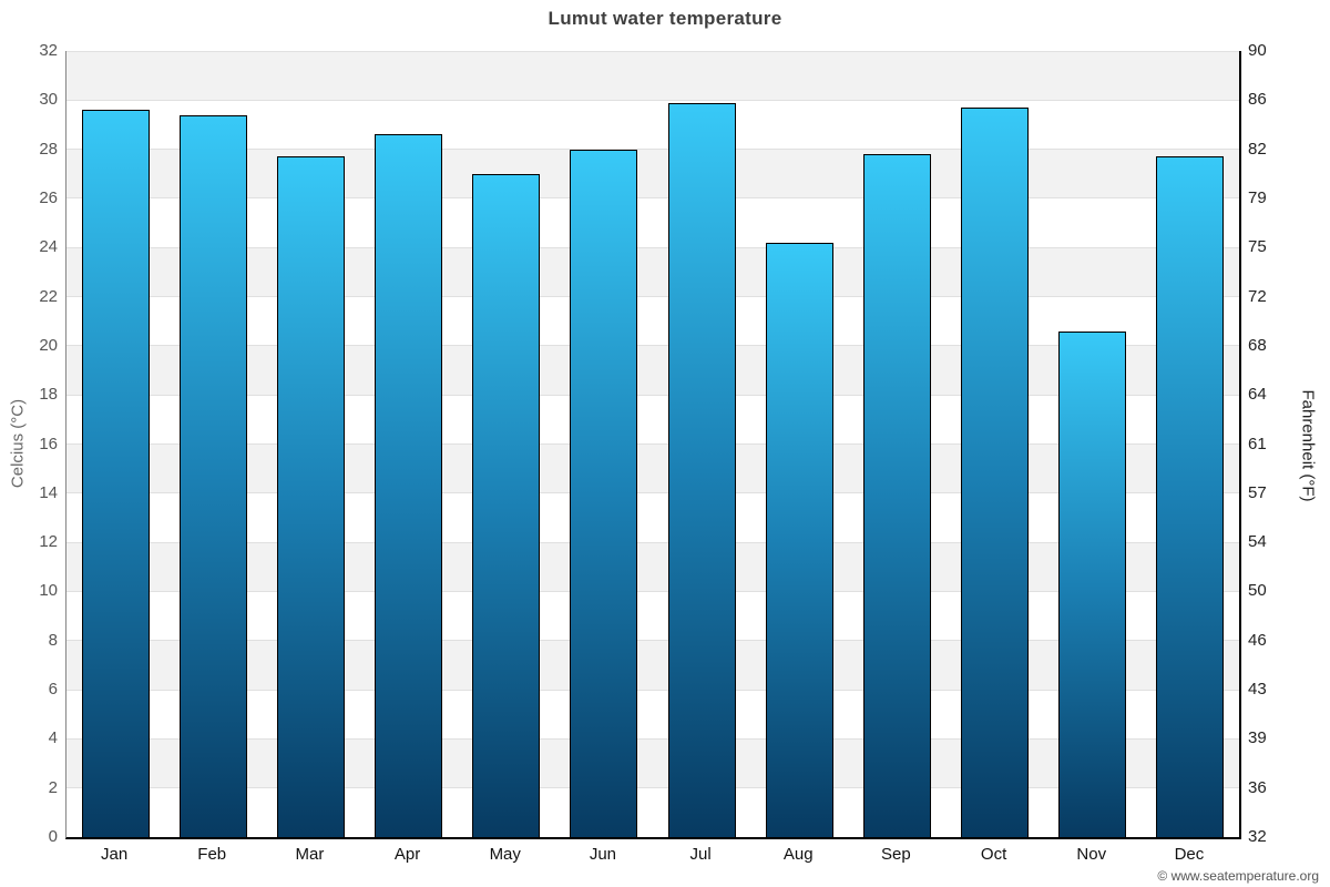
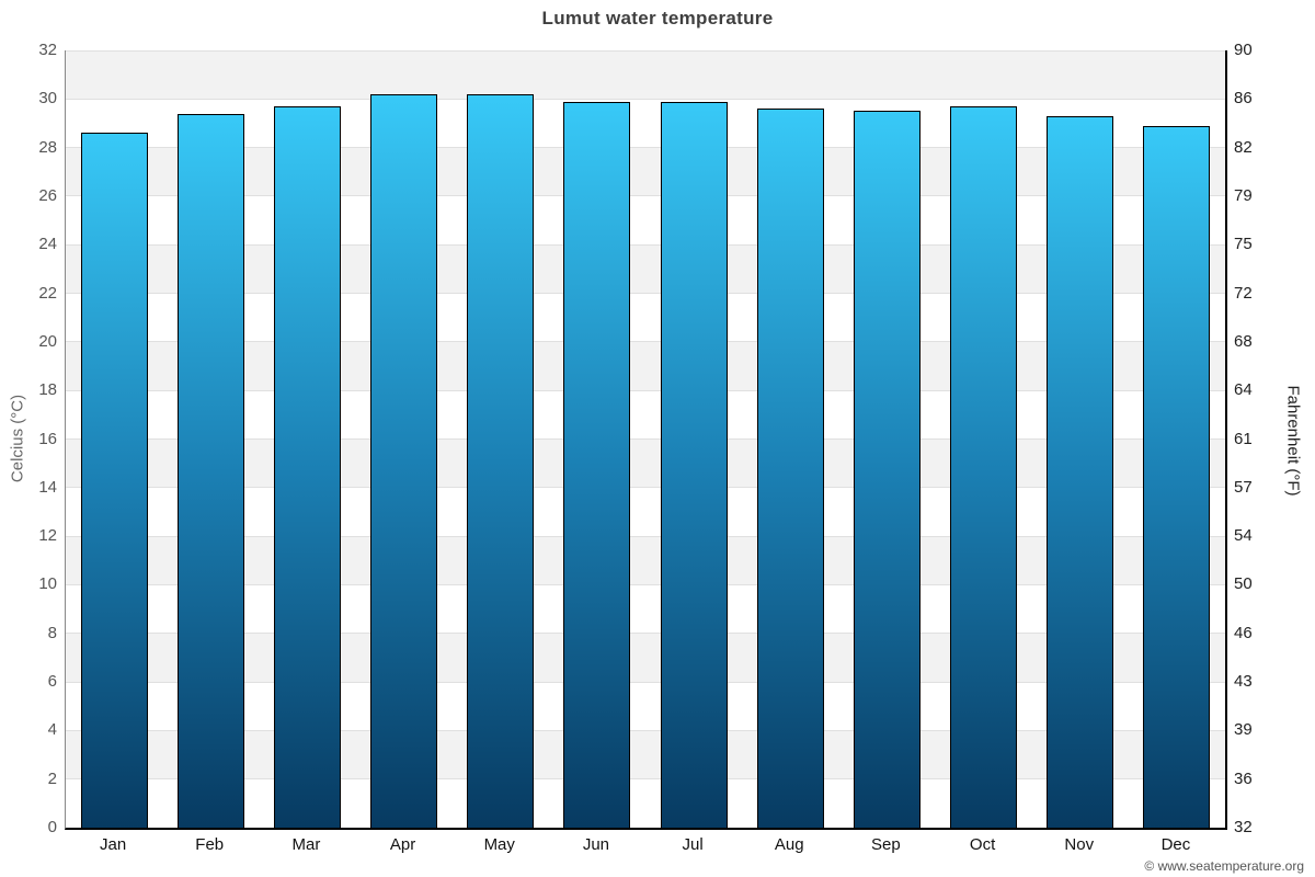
Jan: 29.6 -> 28.6
Mar: 27.7 -> 29.7
Apr: 28.6 -> 30.2
May: 27.0 -> 30.2
Jun: 28.0 -> 29.9
Aug: 24.2 -> 29.6
Sep: 27.8 -> 29.5
Nov: 20.6 -> 29.3
Dec: 27.7 -> 28.9
